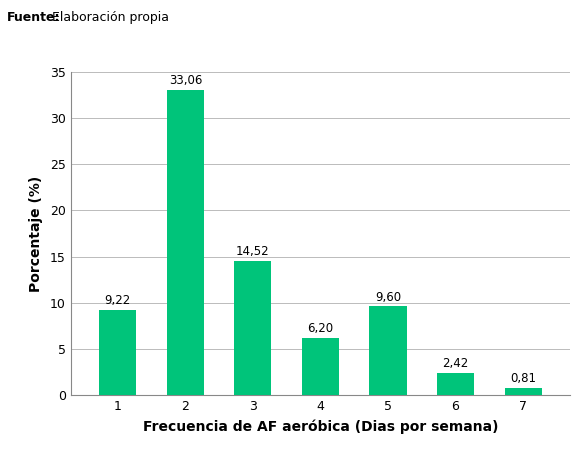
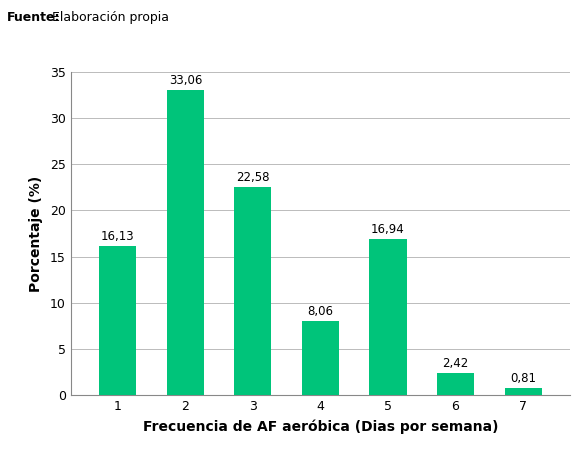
1: 9,22 -> 16,13
3: 14,52 -> 22,58
4: 6,20 -> 8,06
5: 9,60 -> 16,94
